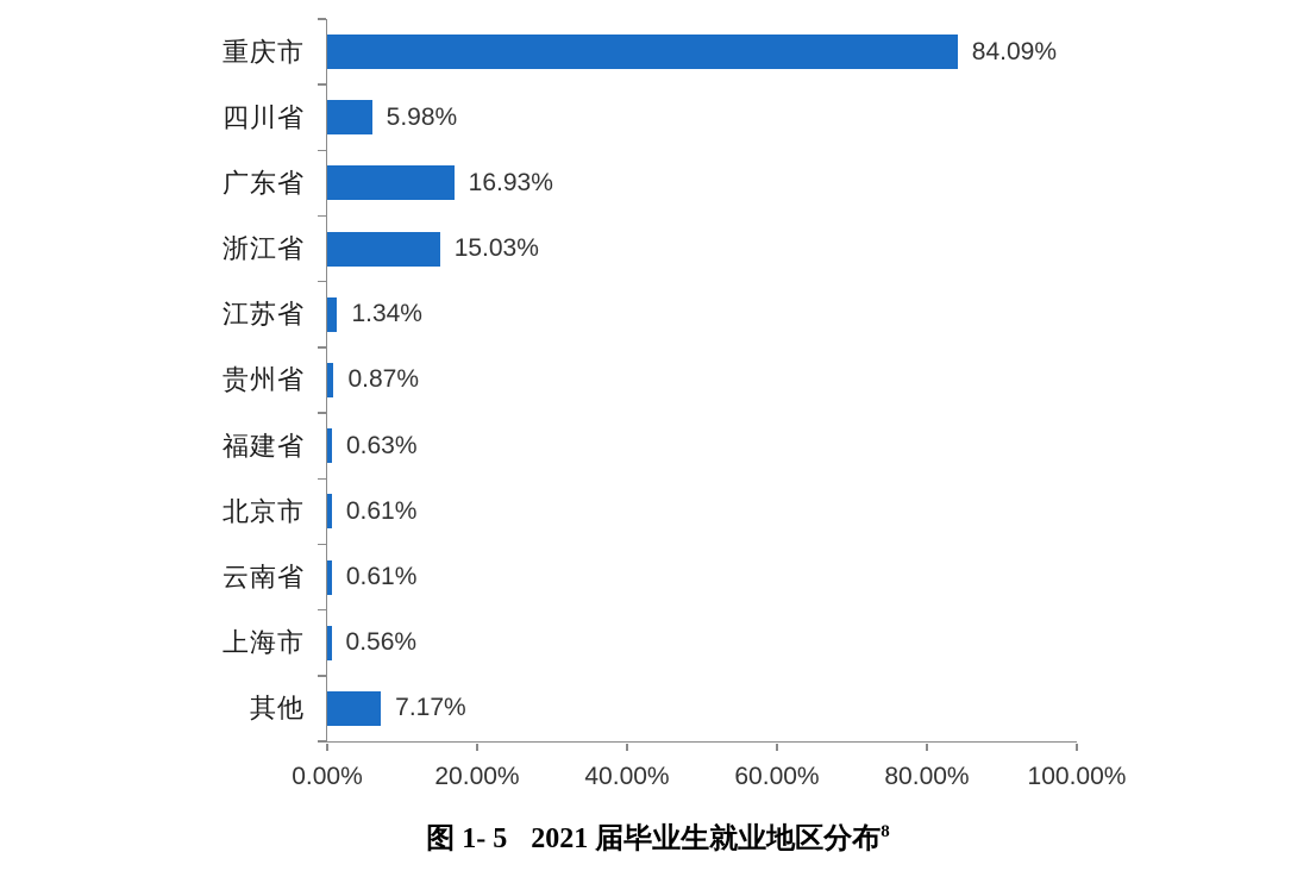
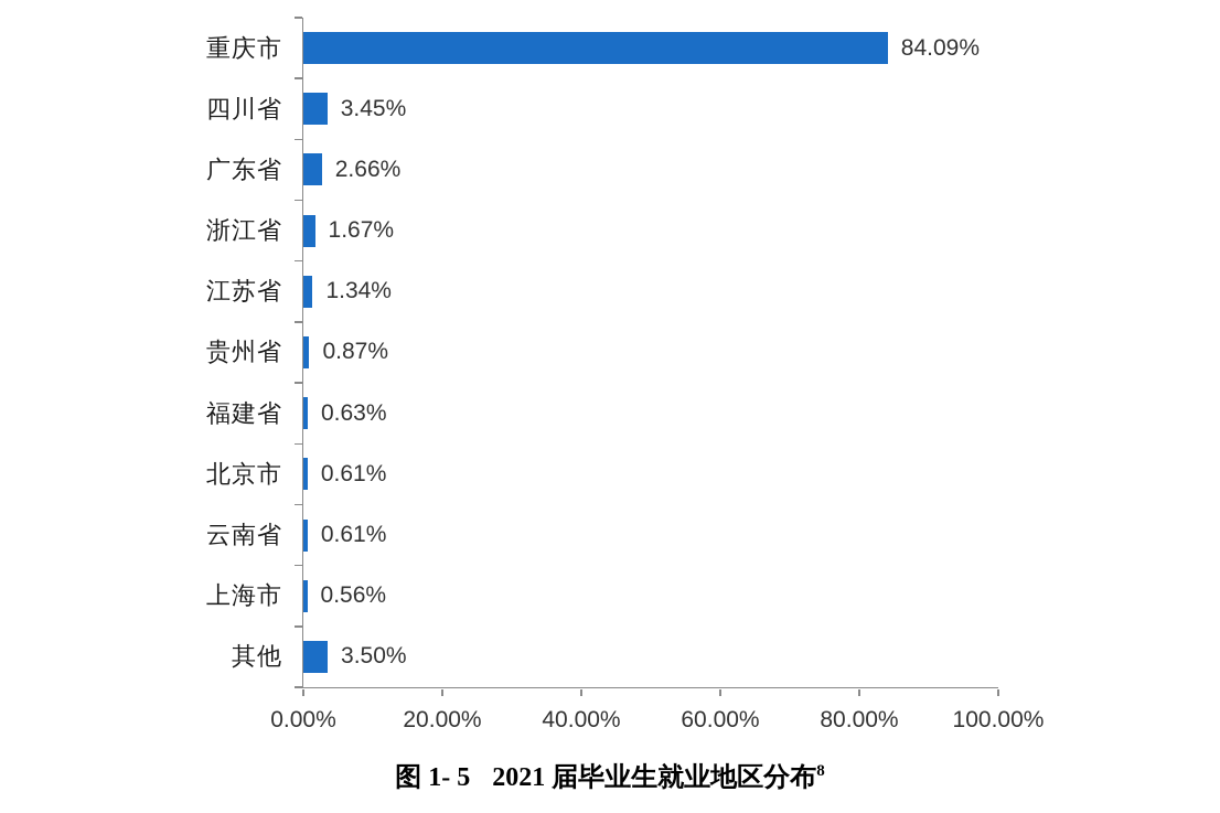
四川省: 5.98% -> 3.45%
广东省: 16.93% -> 2.66%
浙江省: 15.03% -> 1.67%
其他: 7.17% -> 3.50%
